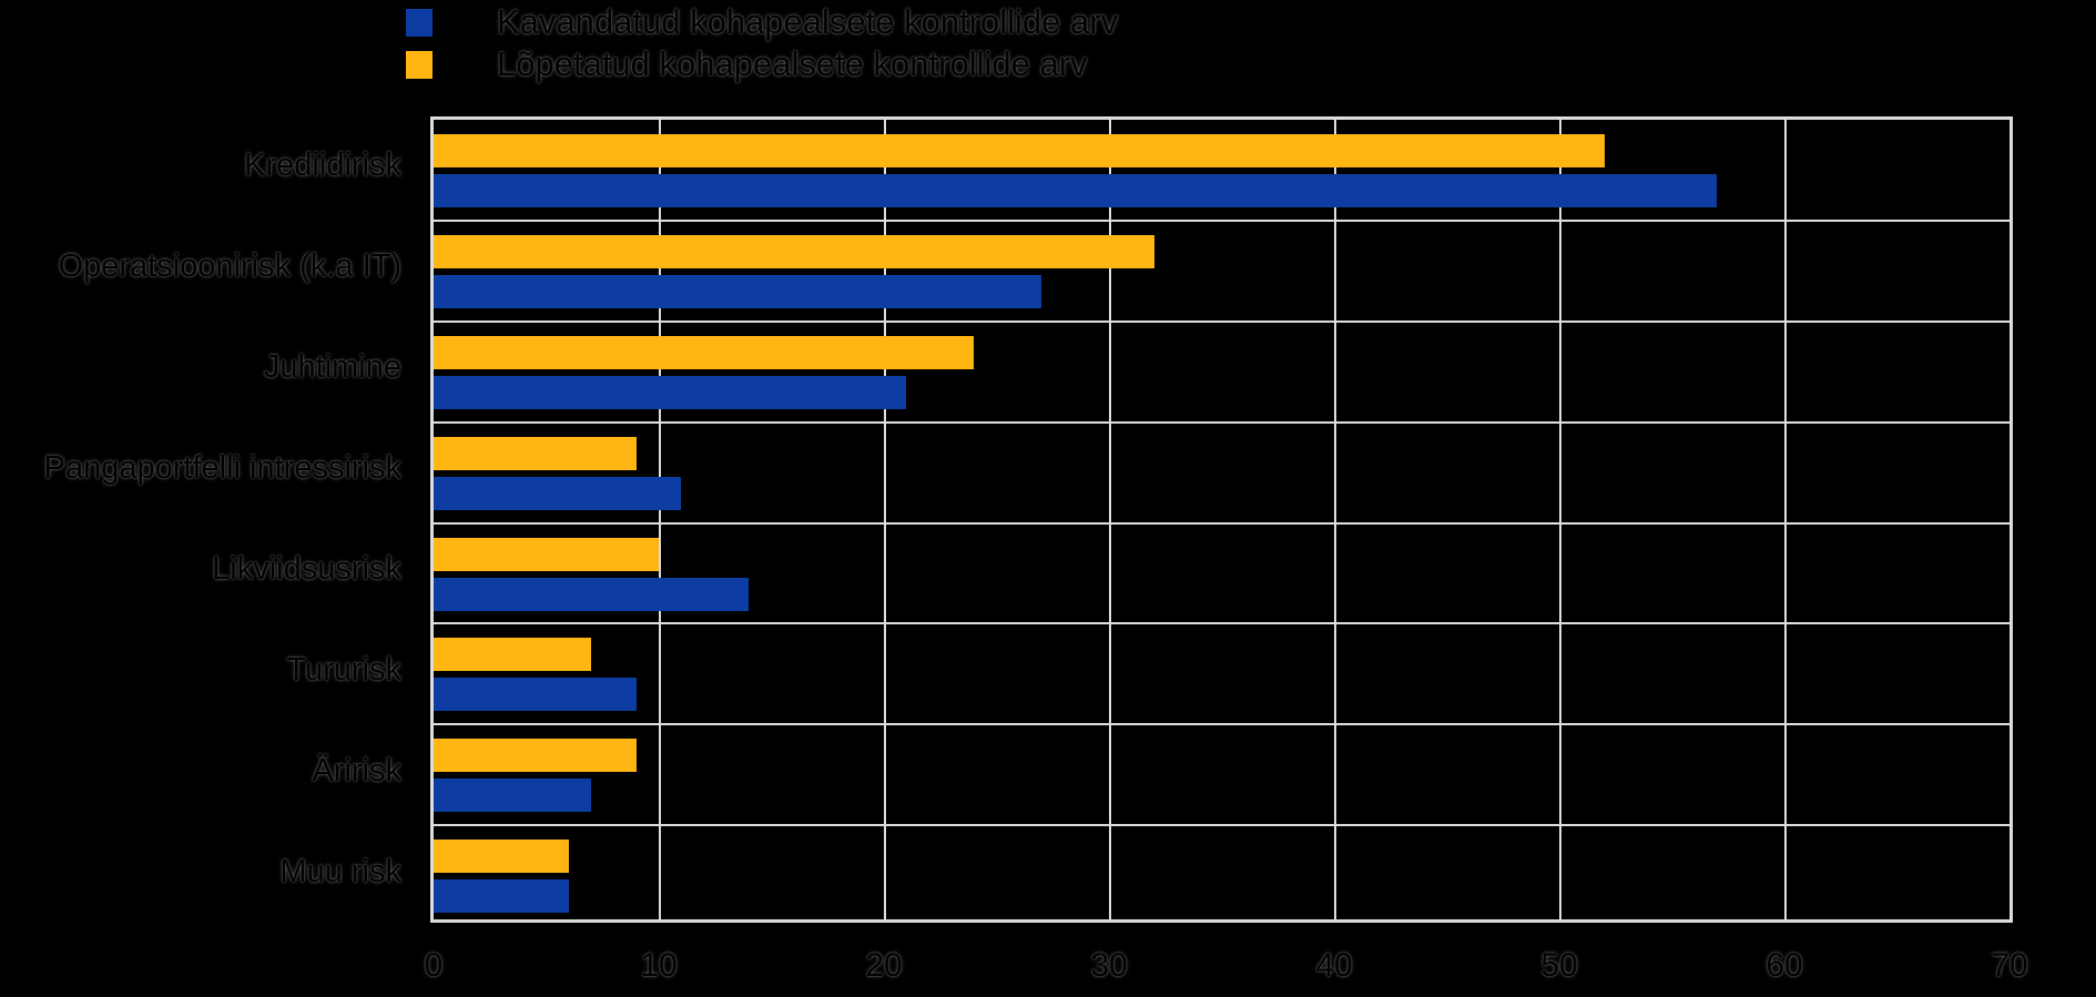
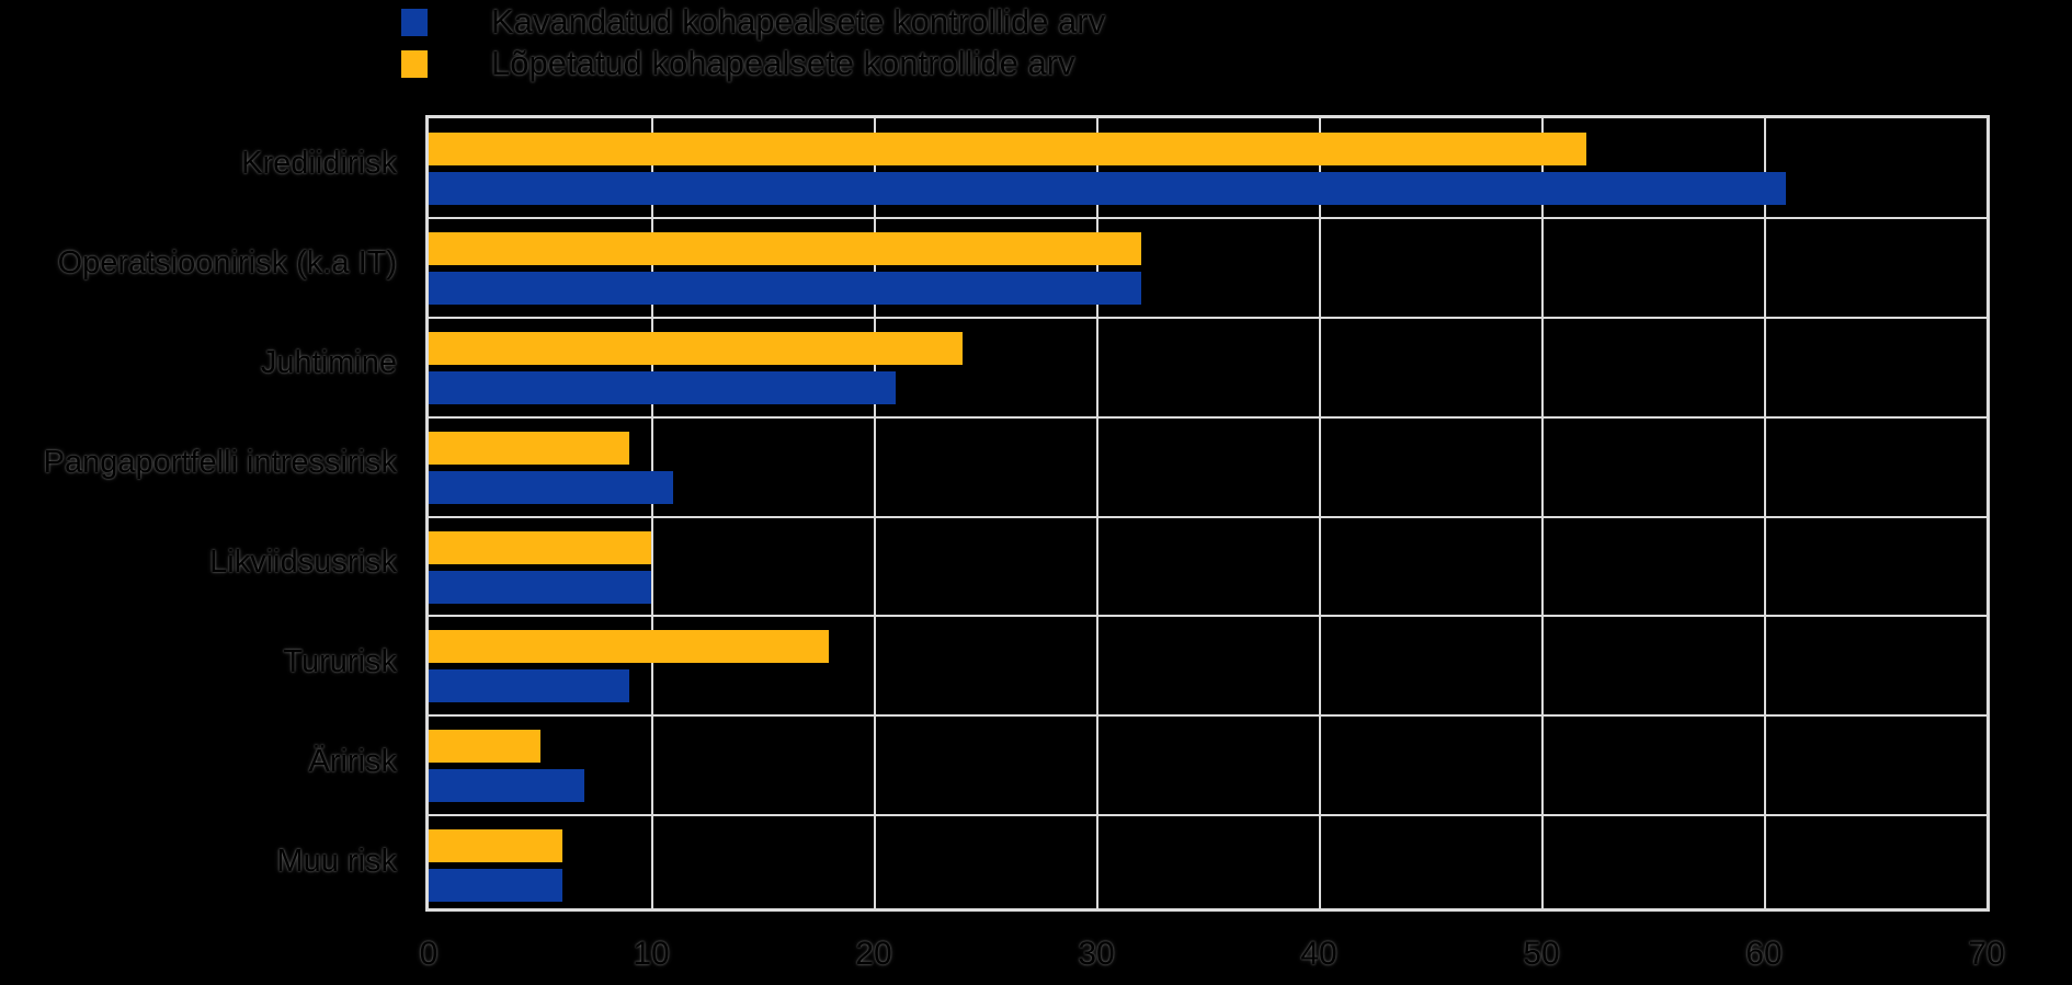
Kavandatud kohapealsete kontrollide arv/Krediidirisk: 57 -> 61
Kavandatud kohapealsete kontrollide arv/Operatsioonirisk (k.a IT): 27 -> 32
Kavandatud kohapealsete kontrollide arv/Likviidsusrisk: 14 -> 10
Lõpetatud kohapealsete kontrollide arv/Tururisk: 7 -> 18
Lõpetatud kohapealsete kontrollide arv/Äririsk: 9 -> 5
